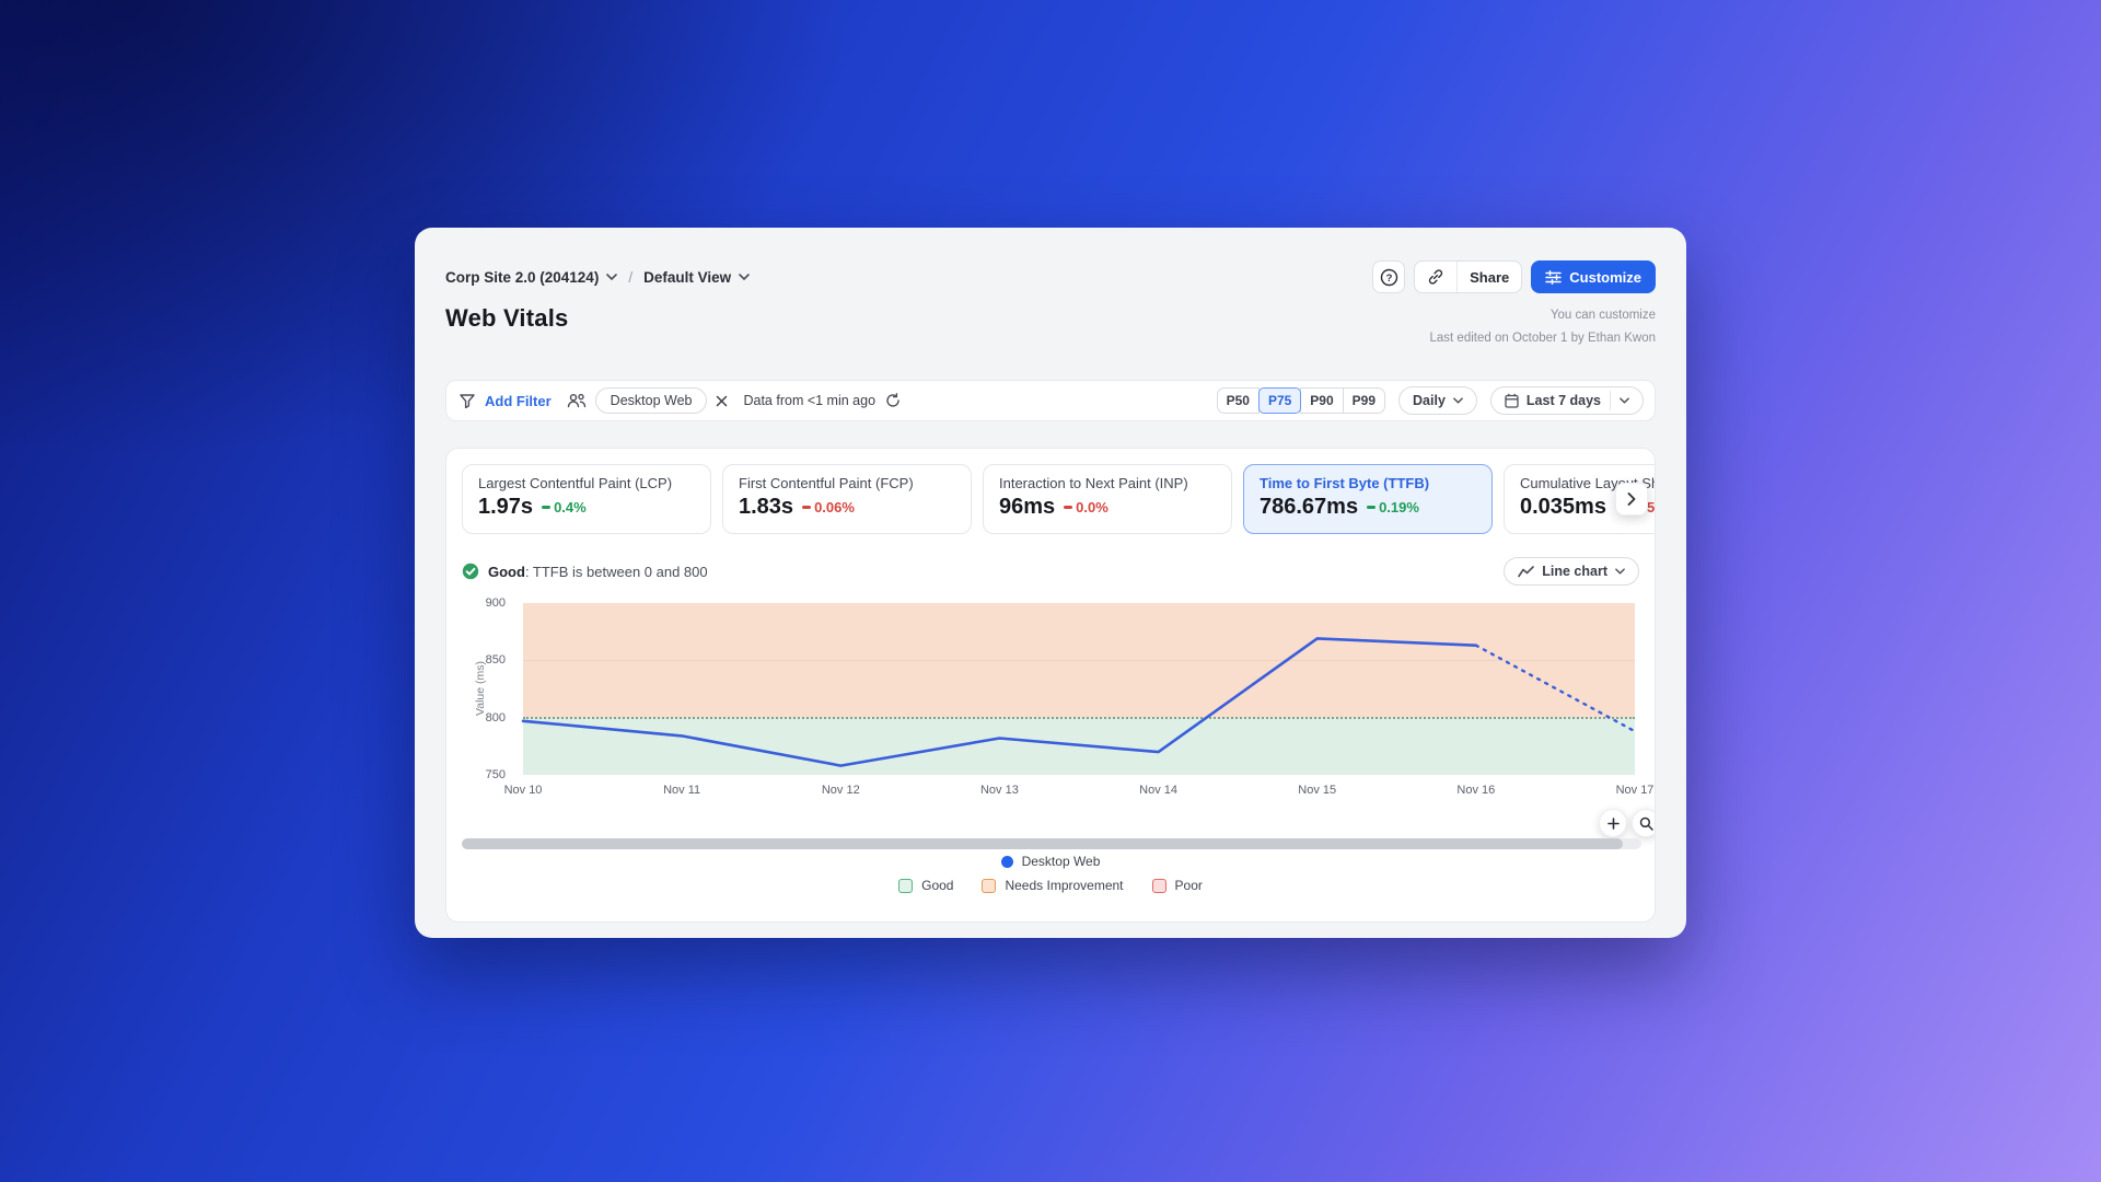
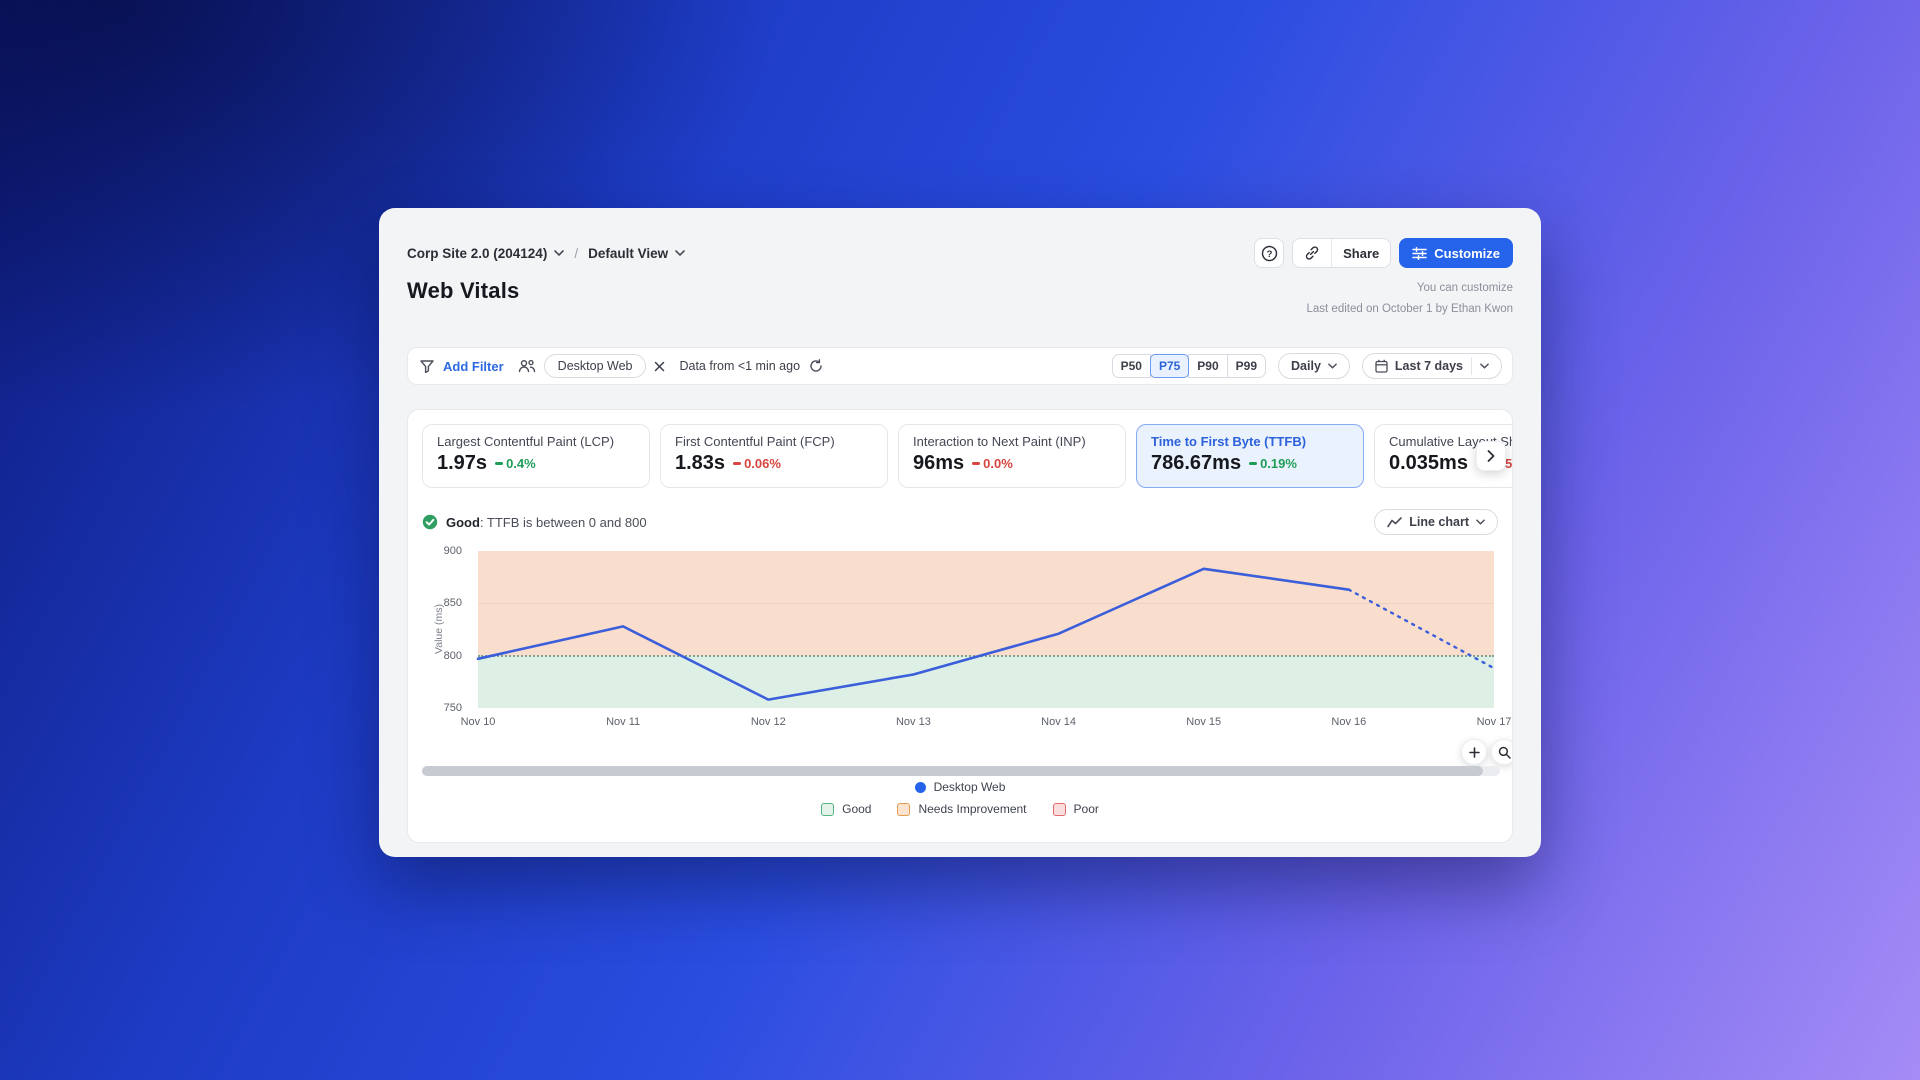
Nov 11: 784 -> 828
Nov 14: 770 -> 821
Nov 15: 869 -> 883
